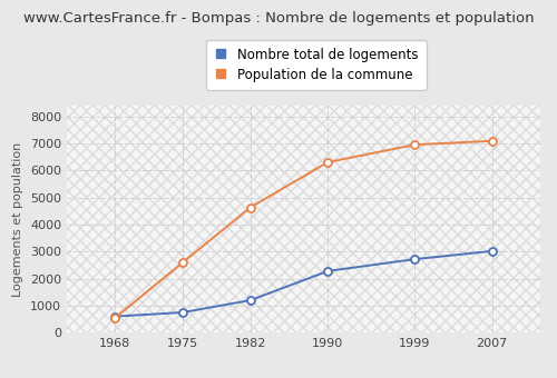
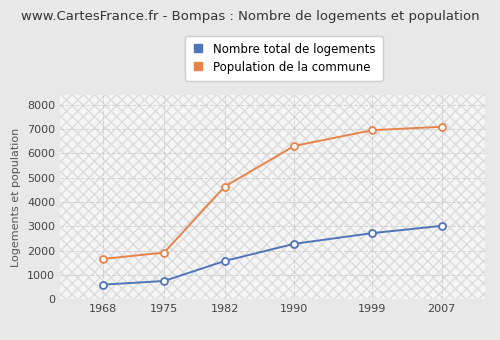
Population de la commune/1968: 550 -> 1660
Population de la commune/1975: 2600 -> 1920
Nombre total de logements/1982: 1200 -> 1580
